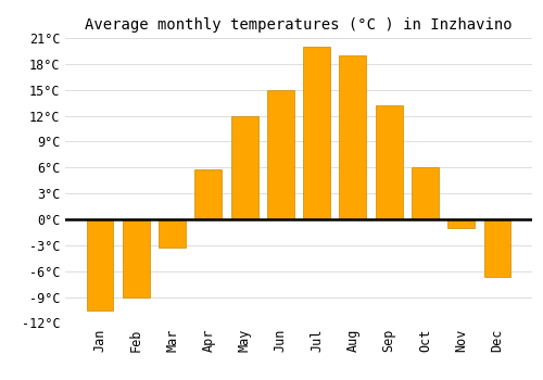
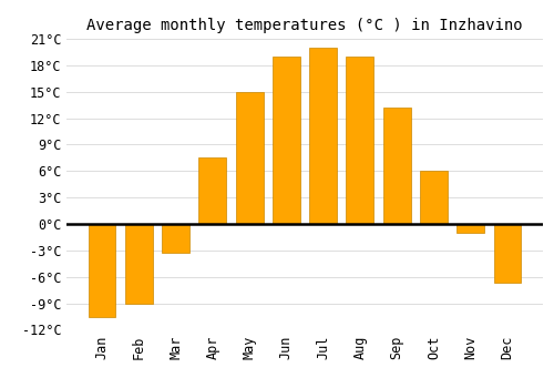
Apr: 5.8°C -> 7.5°C
May: 12.0°C -> 15.0°C
Jun: 15.0°C -> 19.0°C
